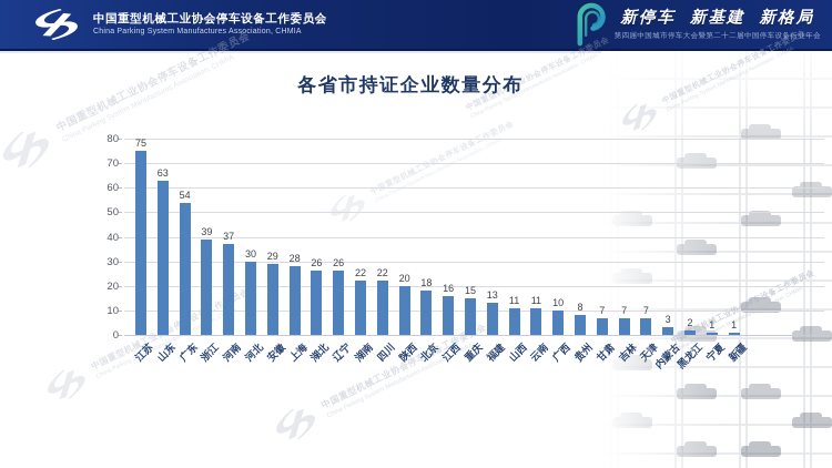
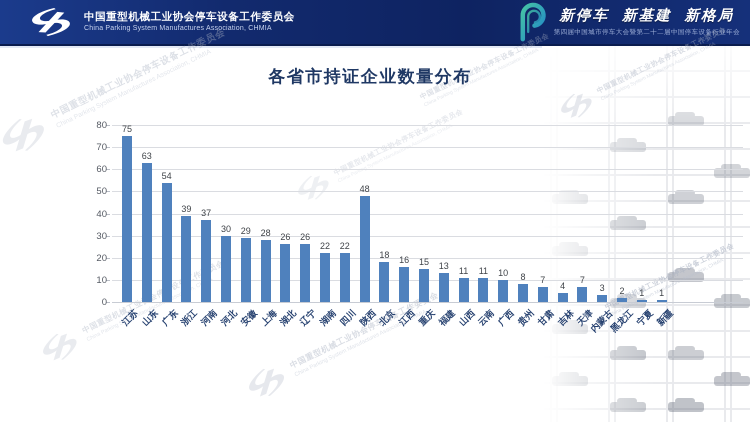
陕西: 20 -> 48
吉林: 7 -> 4
